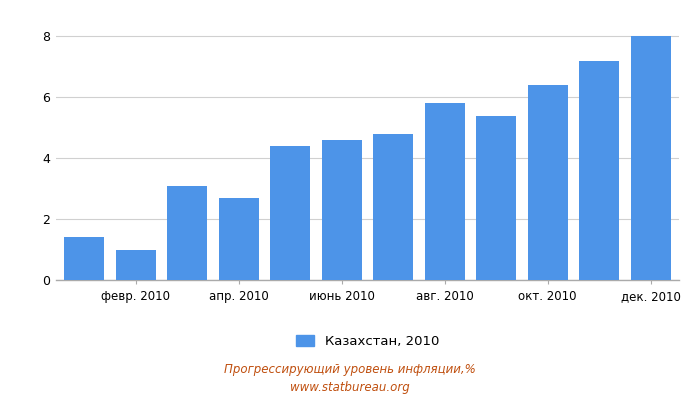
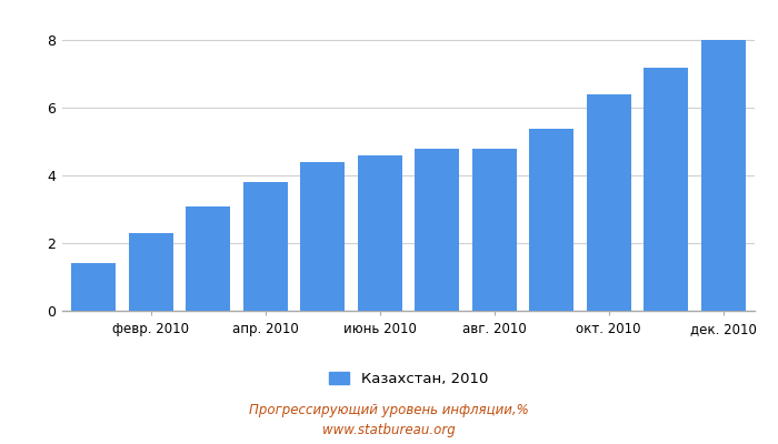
февр. 2010: 1.0 -> 2.3
апр. 2010: 2.7 -> 3.8
авг. 2010: 5.8 -> 4.8
